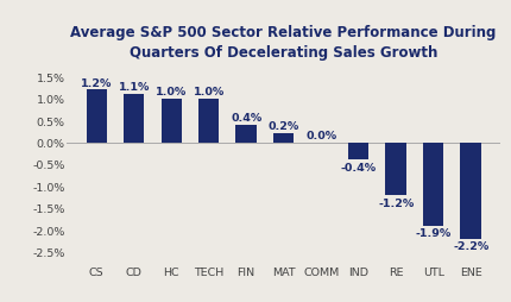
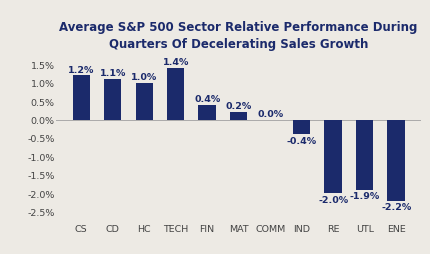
TECH: 1.0% -> 1.4%
RE: -1.2% -> -2.0%
